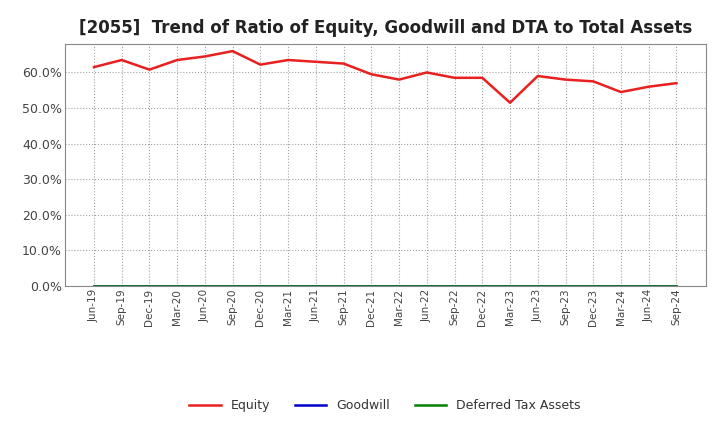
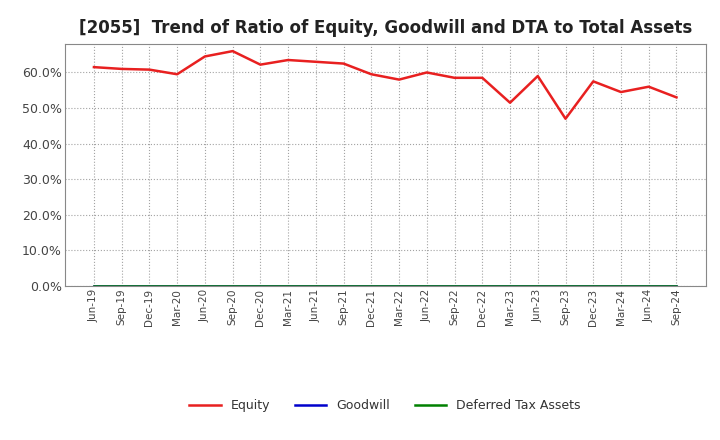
Equity/Sep-19: 63.5% -> 61.0%
Equity/Mar-20: 63.5% -> 59.5%
Equity/Sep-23: 58.0% -> 47.0%
Equity/Sep-24: 57.0% -> 53.0%
